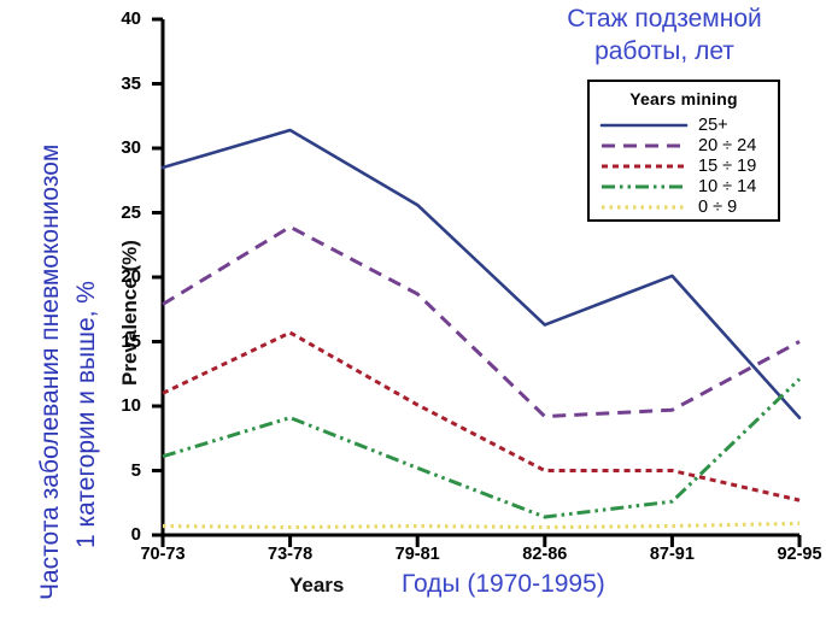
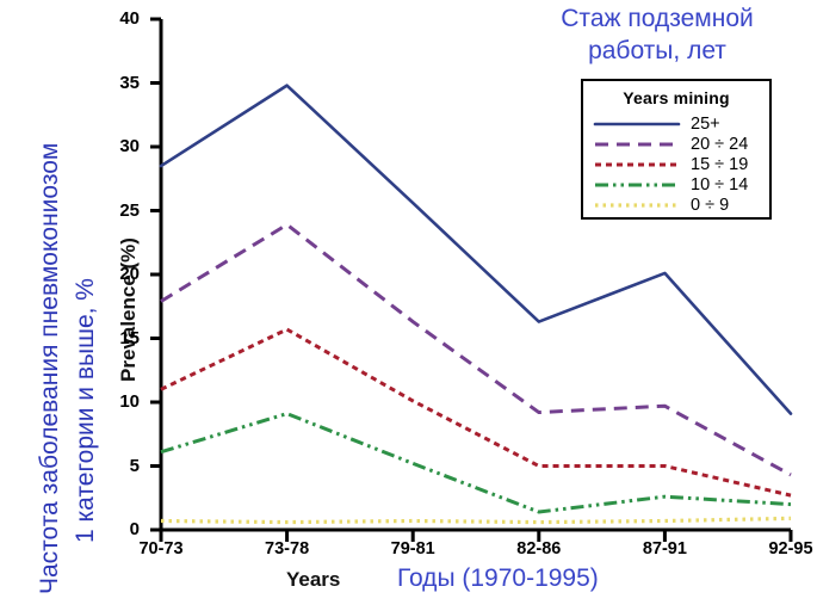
25+/73-78: 31.4 -> 34.8
20 ÷ 24/79-81: 18.7 -> 16.3
20 ÷ 24/92-95: 15.0 -> 4.3
10 ÷ 14/92-95: 12.1 -> 2.0
